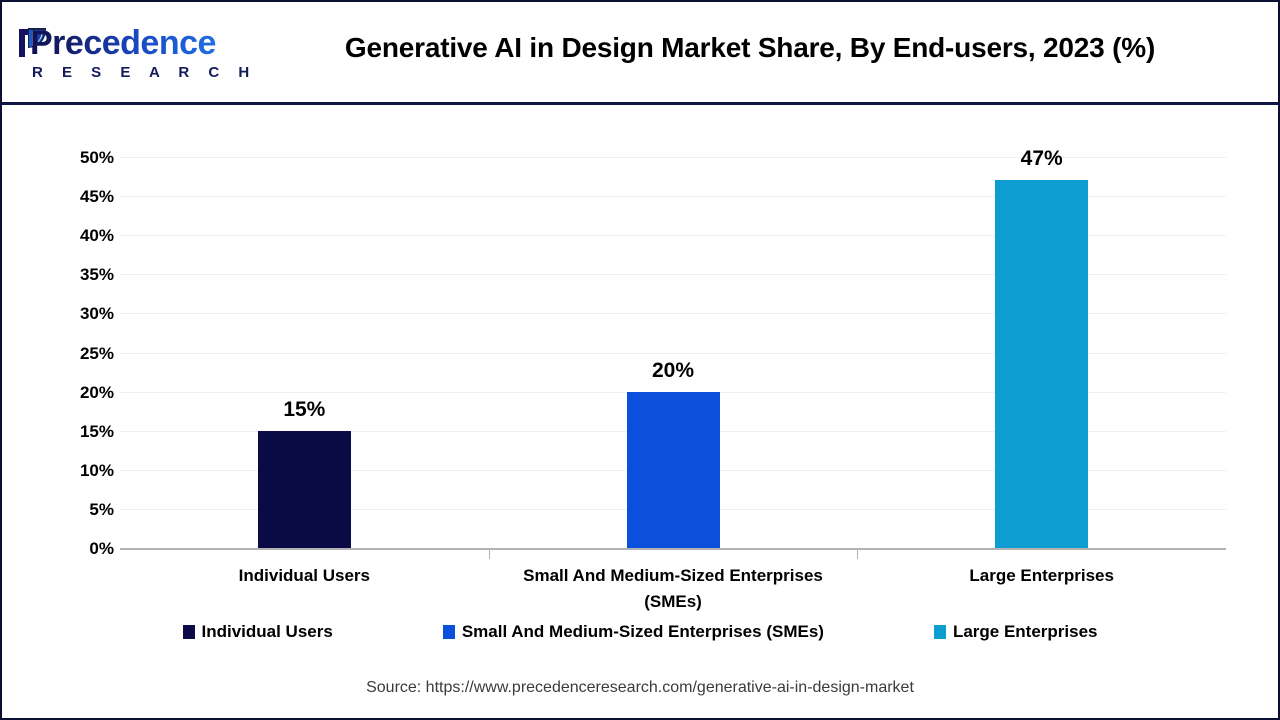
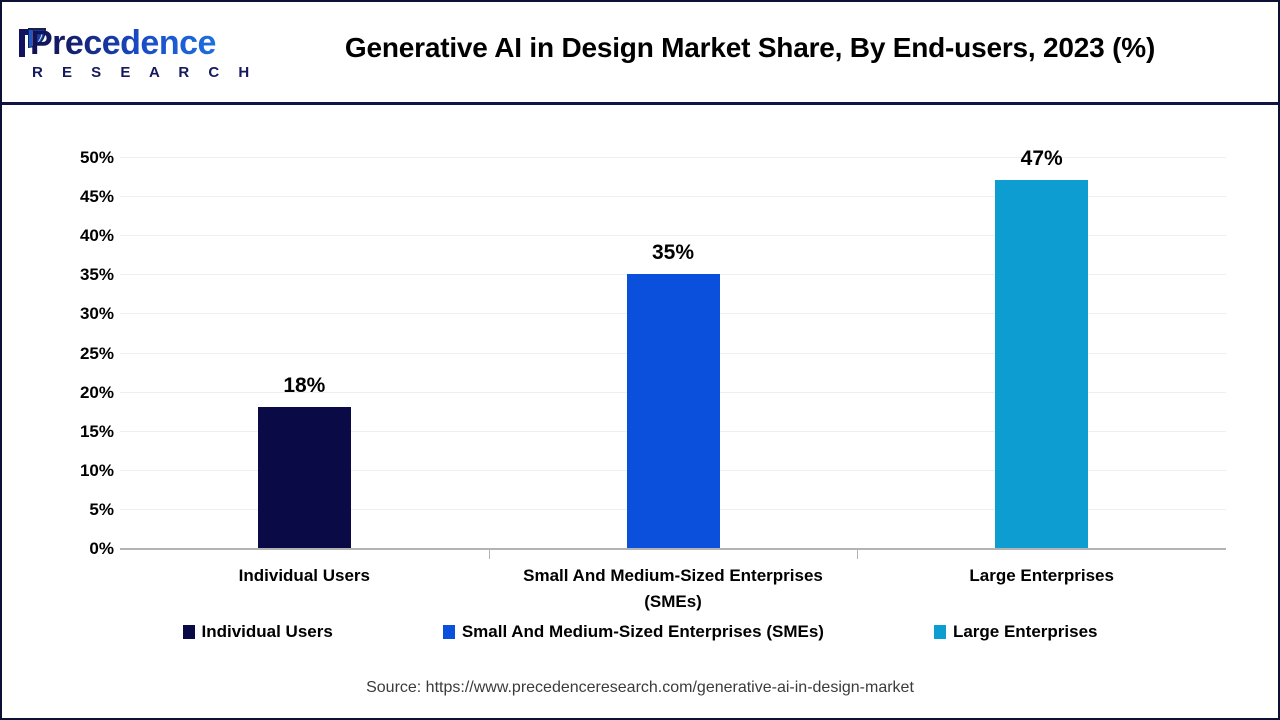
Individual Users: 15% -> 18%
Small And Medium-Sized Enterprises (SMEs): 20% -> 35%
